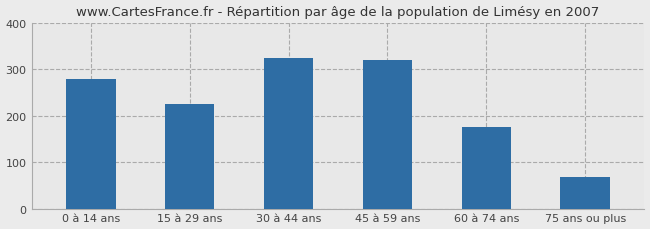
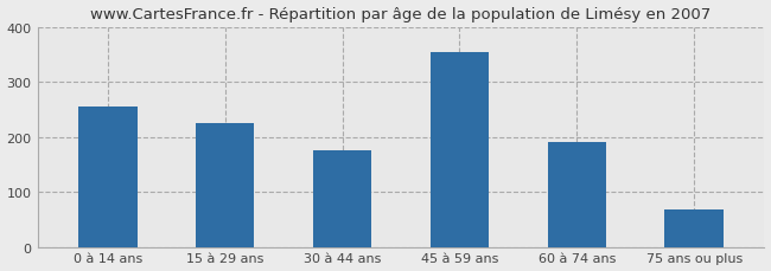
0 à 14 ans: 280 -> 255
30 à 44 ans: 325 -> 175
45 à 59 ans: 320 -> 355
60 à 74 ans: 175 -> 190
